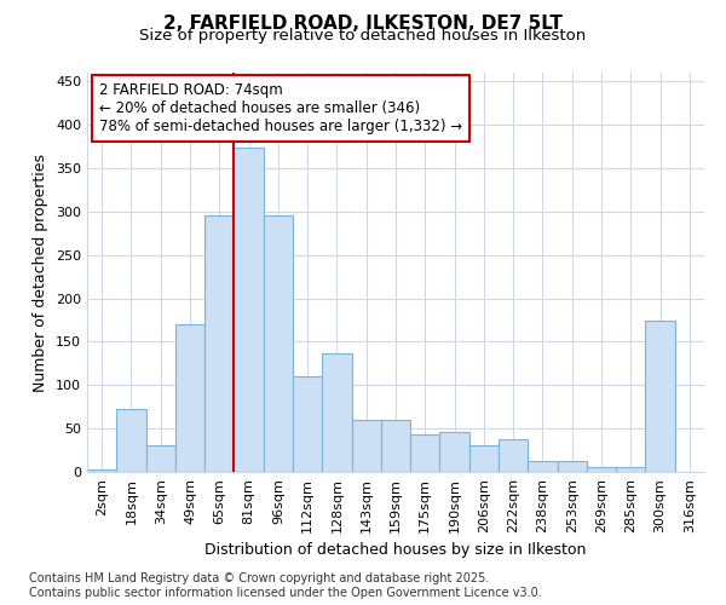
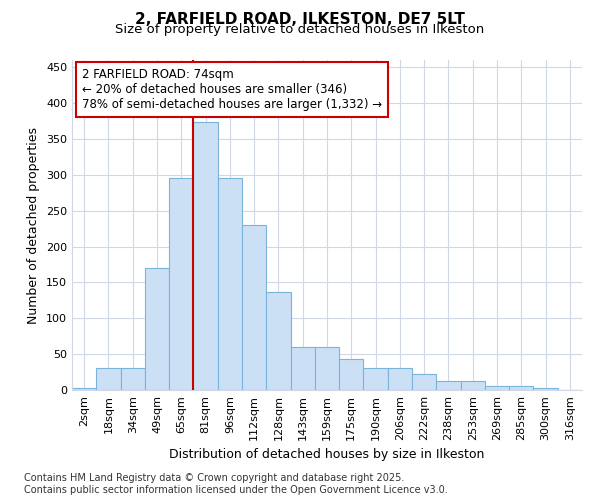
18sqm: 72 -> 30
112sqm: 110 -> 230
190sqm: 46 -> 30
222sqm: 38 -> 23
300sqm: 174 -> 3
